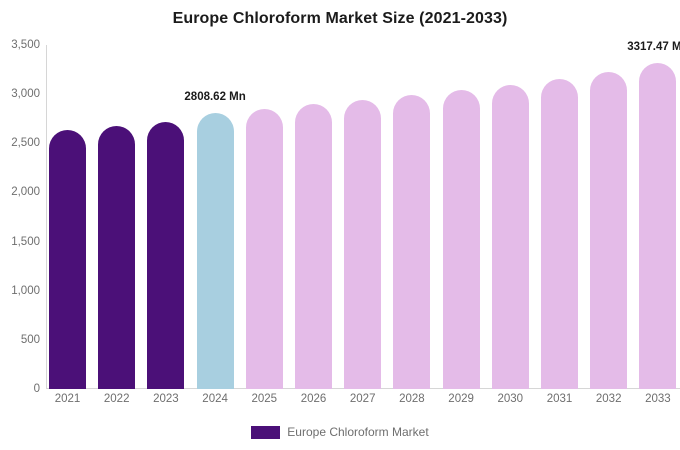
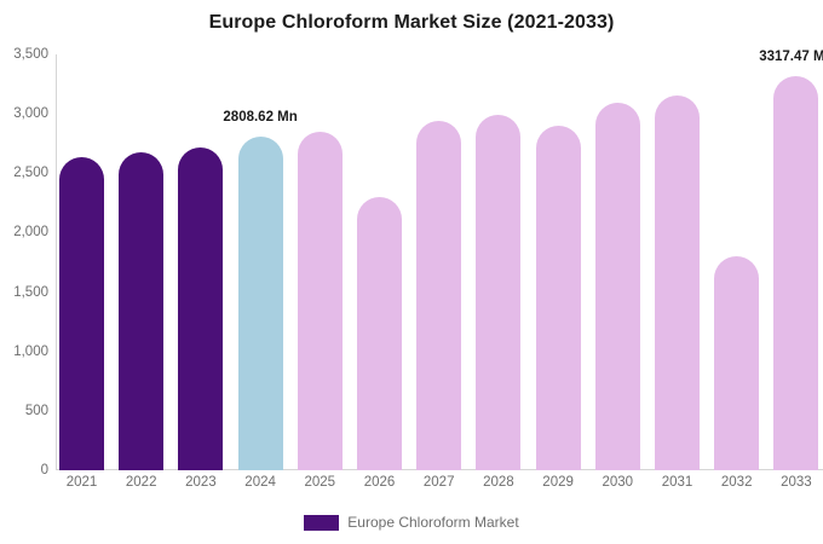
2026: 2900 -> 2300
2029: 3000 -> 2900
2032: 3200 -> 1800
